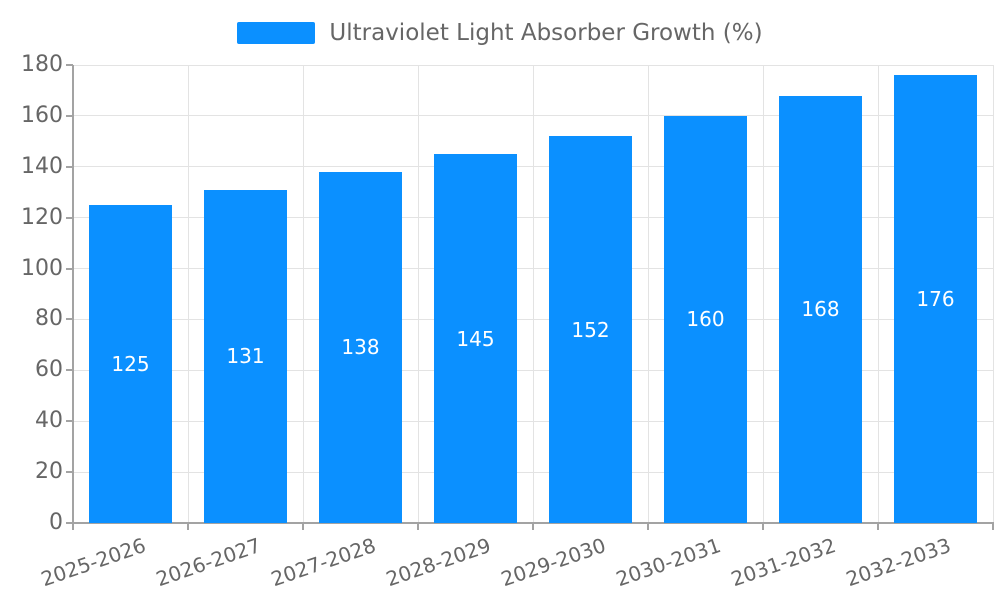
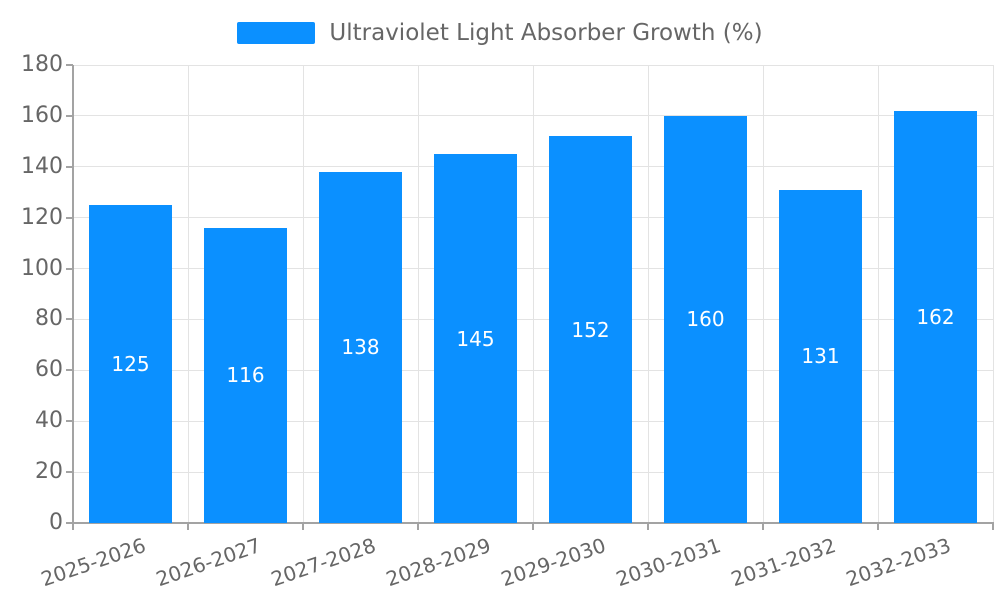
2026-2027: 131 -> 116
2031-2032: 168 -> 131
2032-2033: 176 -> 162
